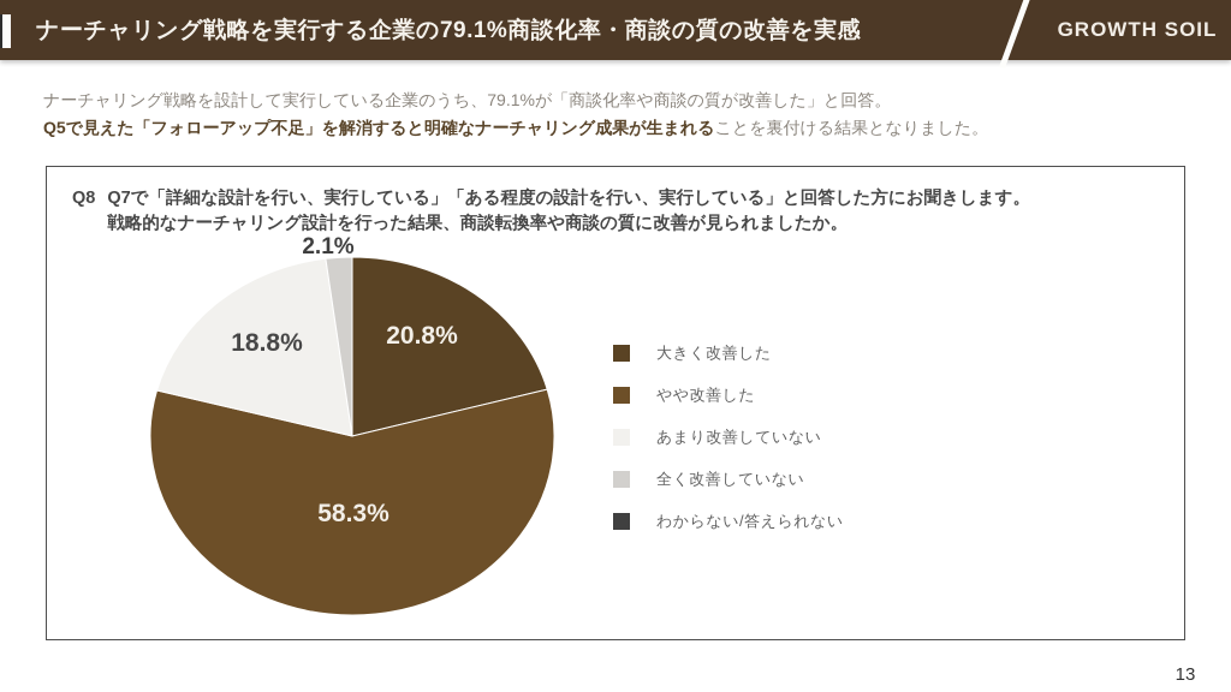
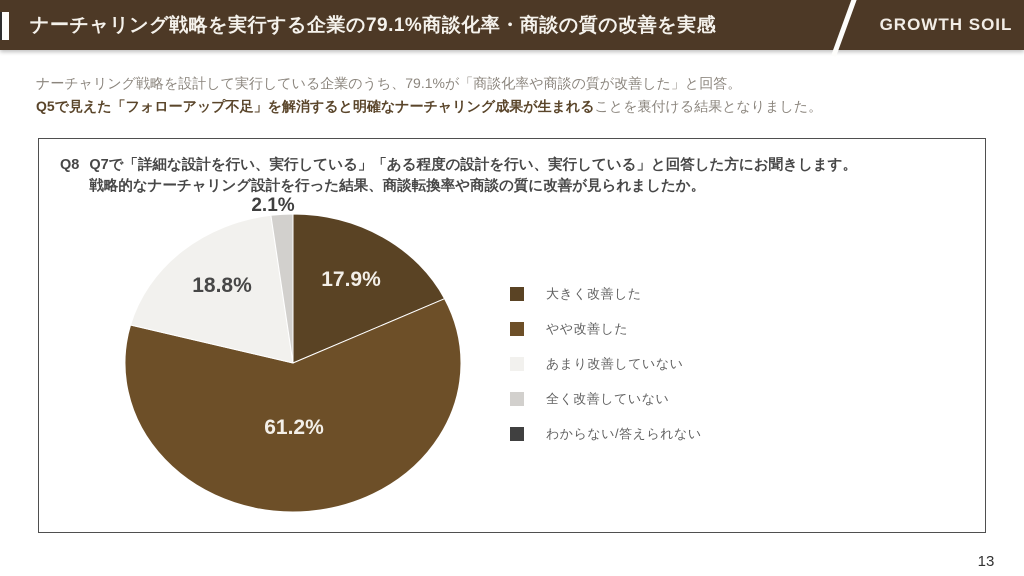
大きく改善した: 20.8% -> 17.9%
やや改善した: 58.3% -> 61.2%
